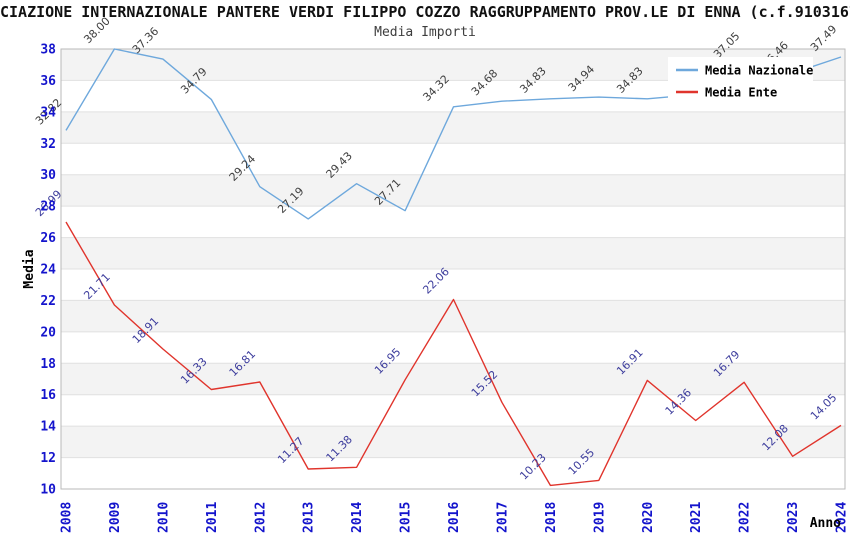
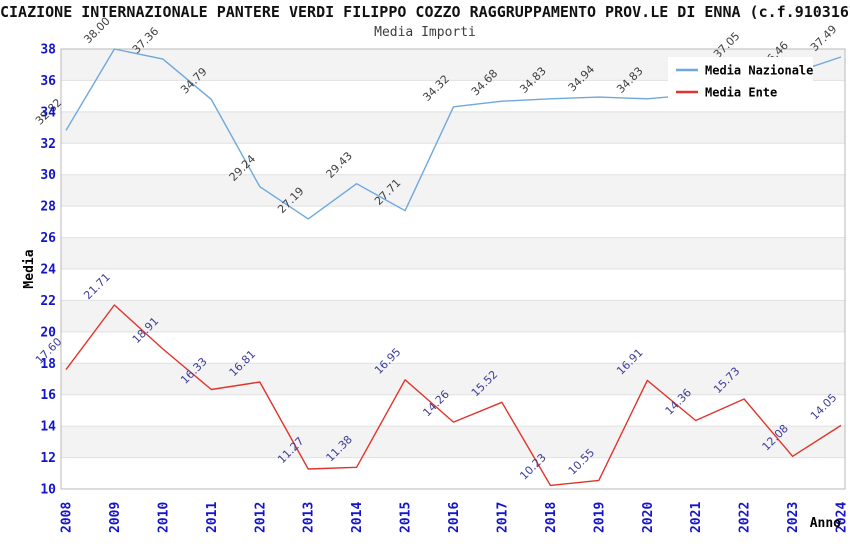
Media Ente/2008: 26.99 -> 17.60
Media Ente/2016: 22.06 -> 14.26
Media Ente/2022: 16.79 -> 15.73
